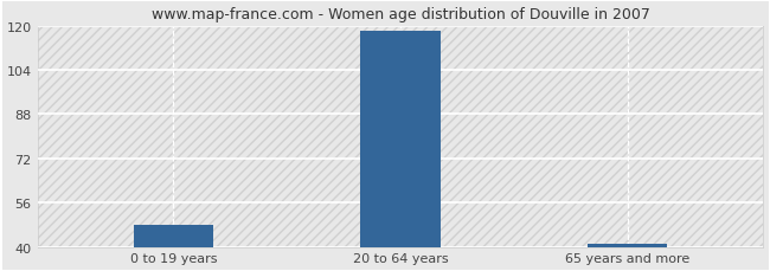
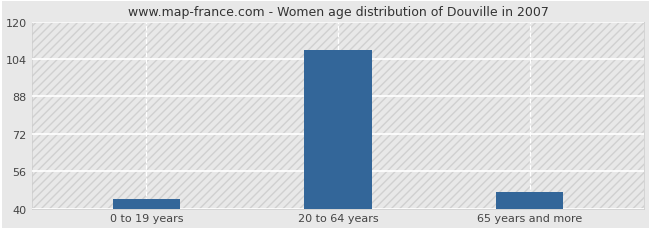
0 to 19 years: 48 -> 44
20 to 64 years: 118 -> 108
65 years and more: 41 -> 47
